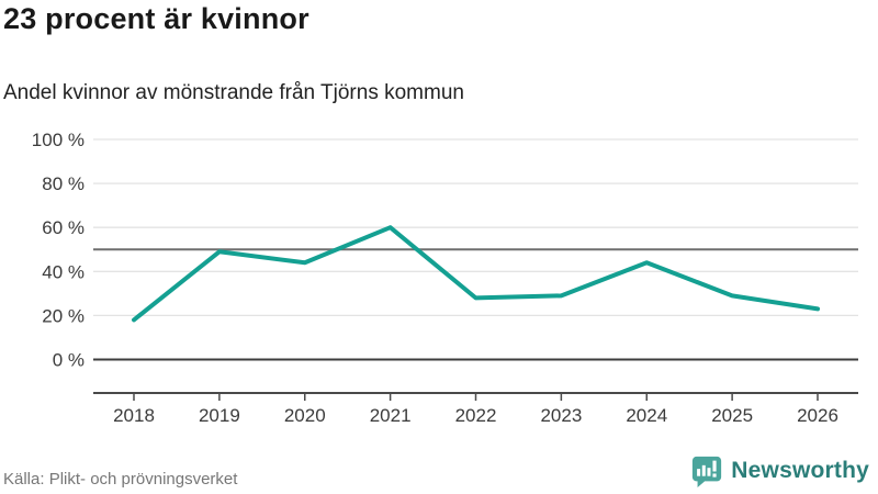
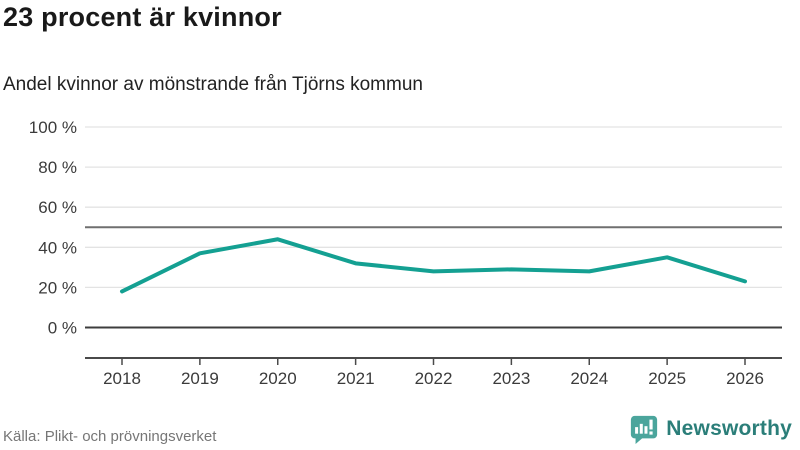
2019: 49% -> 37%
2021: 60% -> 32%
2024: 44% -> 28%
2025: 29% -> 35%
